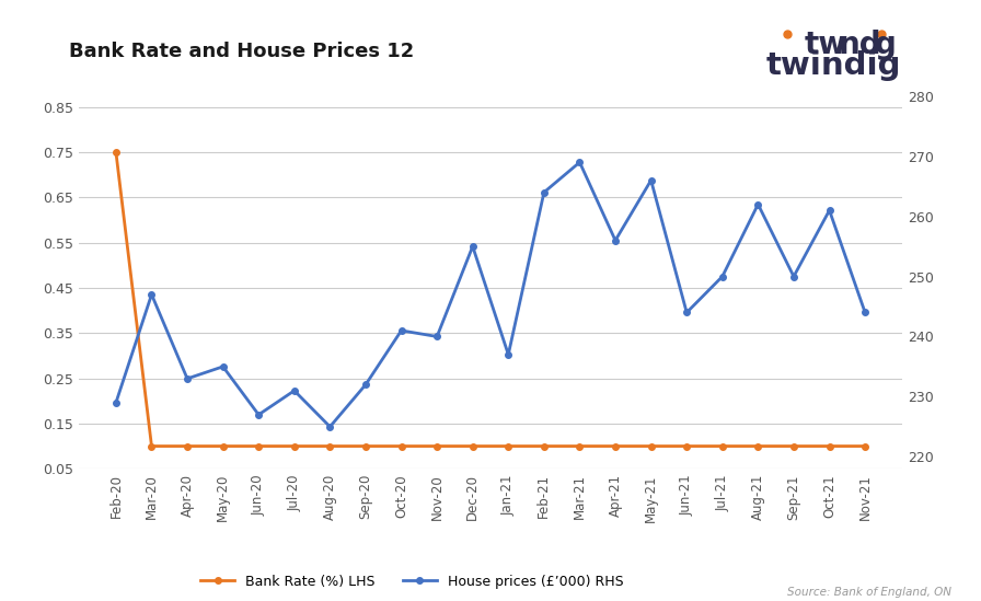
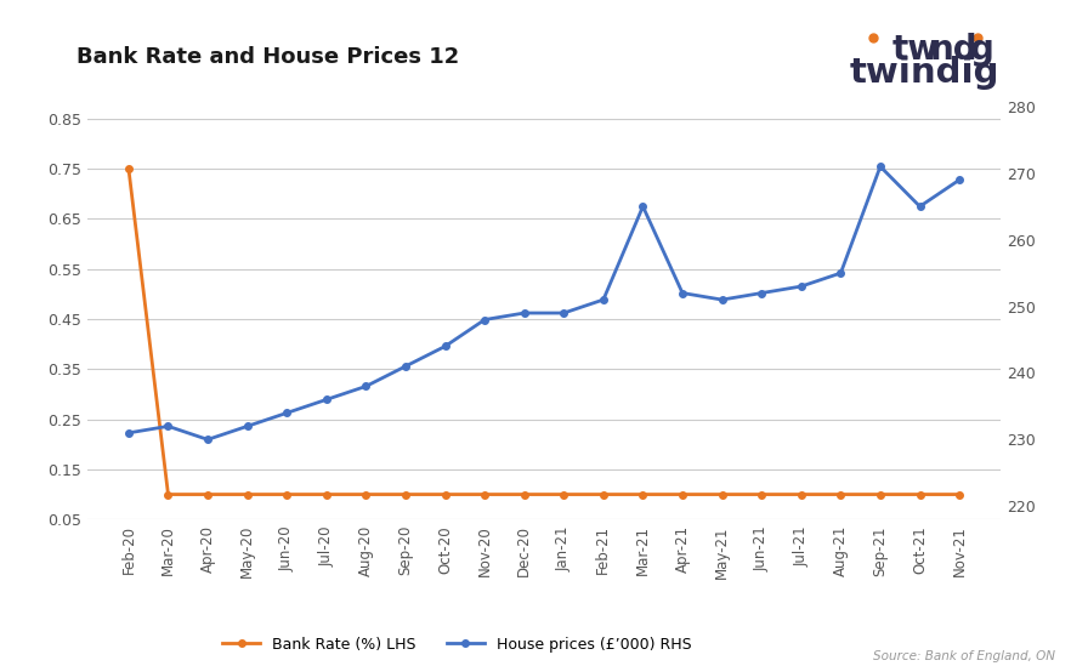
House prices (£’000) RHS/Feb-20: 229 -> 231
House prices (£’000) RHS/Mar-20: 247 -> 232
House prices (£’000) RHS/Apr-20: 233 -> 230
House prices (£’000) RHS/May-20: 235 -> 232
House prices (£’000) RHS/Jun-20: 227 -> 234
House prices (£’000) RHS/Jul-20: 231 -> 236
House prices (£’000) RHS/Aug-20: 225 -> 238
House prices (£’000) RHS/Sep-20: 232 -> 241
House prices (£’000) RHS/Oct-20: 241 -> 244
House prices (£’000) RHS/Nov-20: 240 -> 248
House prices (£’000) RHS/Dec-20: 255 -> 249
House prices (£’000) RHS/Jan-21: 237 -> 249
House prices (£’000) RHS/Feb-21: 264 -> 251
House prices (£’000) RHS/Mar-21: 269 -> 265
House prices (£’000) RHS/Apr-21: 256 -> 252
House prices (£’000) RHS/May-21: 266 -> 251
House prices (£’000) RHS/Jun-21: 244 -> 252
House prices (£’000) RHS/Jul-21: 250 -> 253
House prices (£’000) RHS/Aug-21: 262 -> 255
House prices (£’000) RHS/Sep-21: 250 -> 271
House prices (£’000) RHS/Oct-21: 261 -> 265
House prices (£’000) RHS/Nov-21: 244 -> 269
